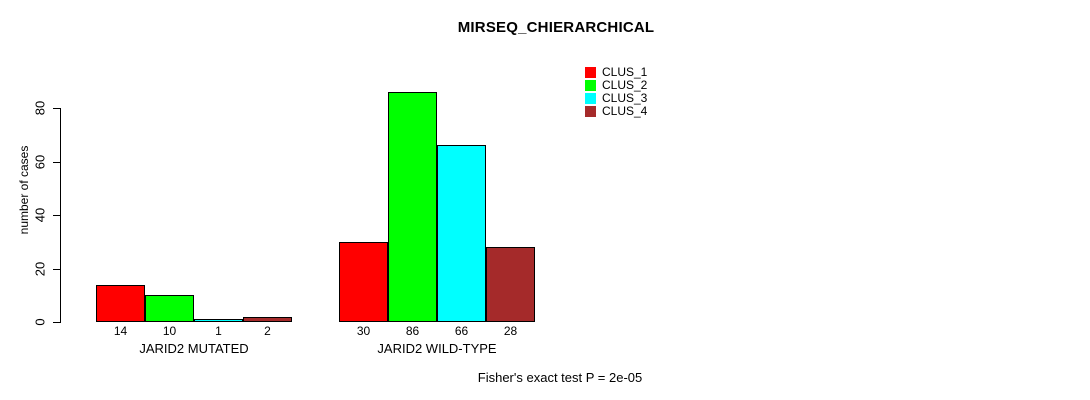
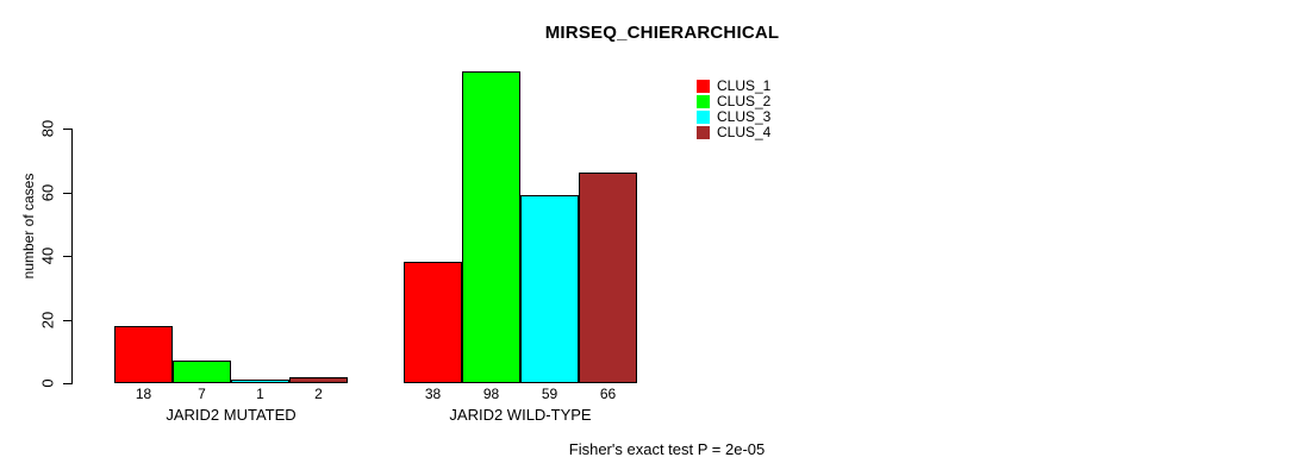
CLUS_1/JARID2 MUTATED: 14 -> 18
CLUS_2/JARID2 MUTATED: 10 -> 7
CLUS_1/JARID2 WILD-TYPE: 30 -> 38
CLUS_2/JARID2 WILD-TYPE: 86 -> 98
CLUS_3/JARID2 WILD-TYPE: 66 -> 59
CLUS_4/JARID2 WILD-TYPE: 28 -> 66
